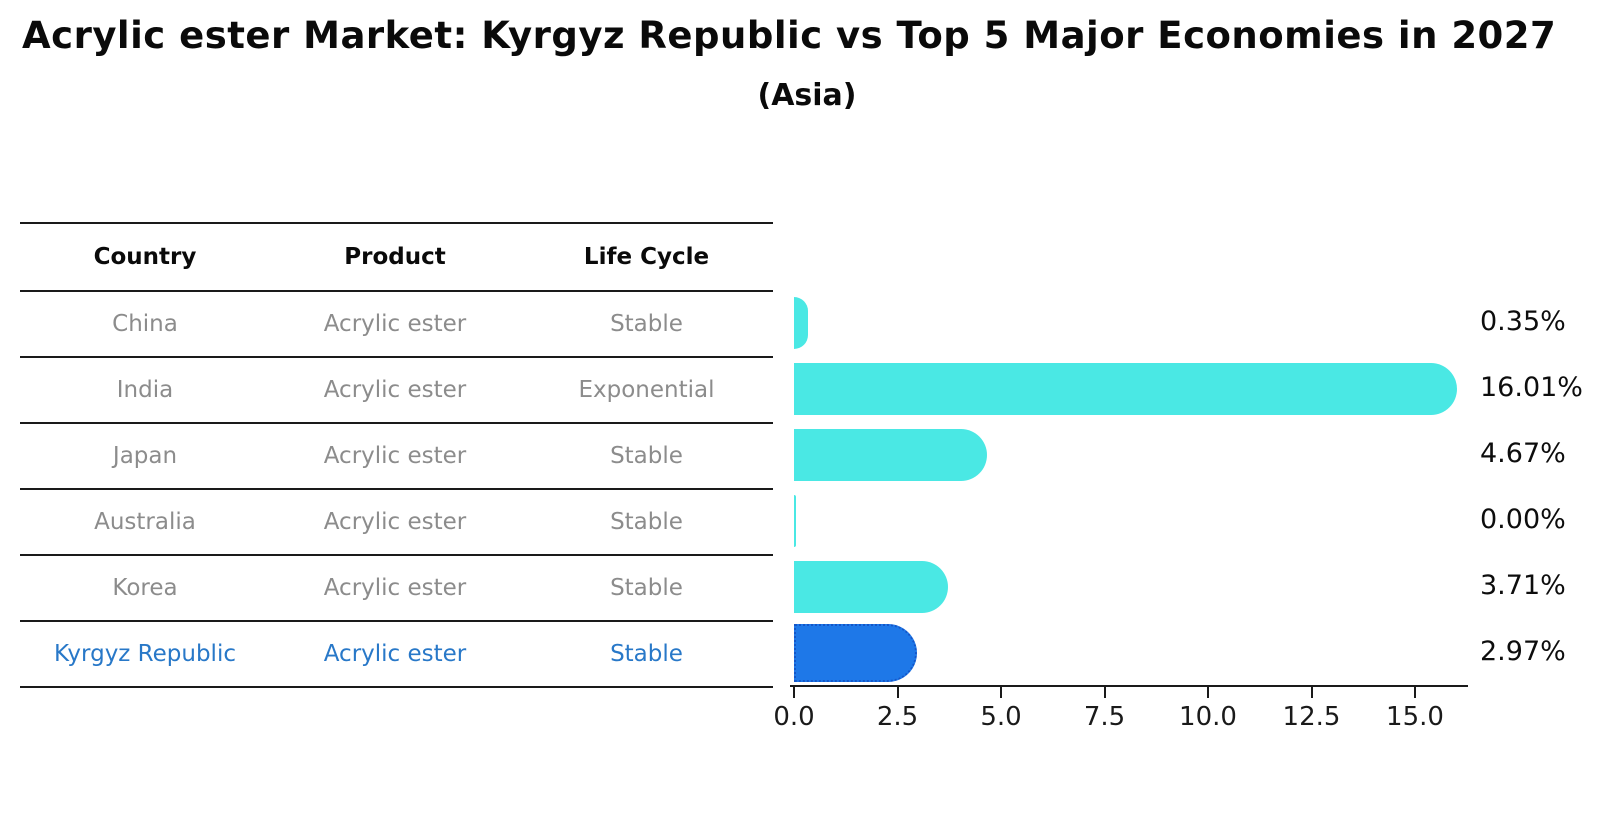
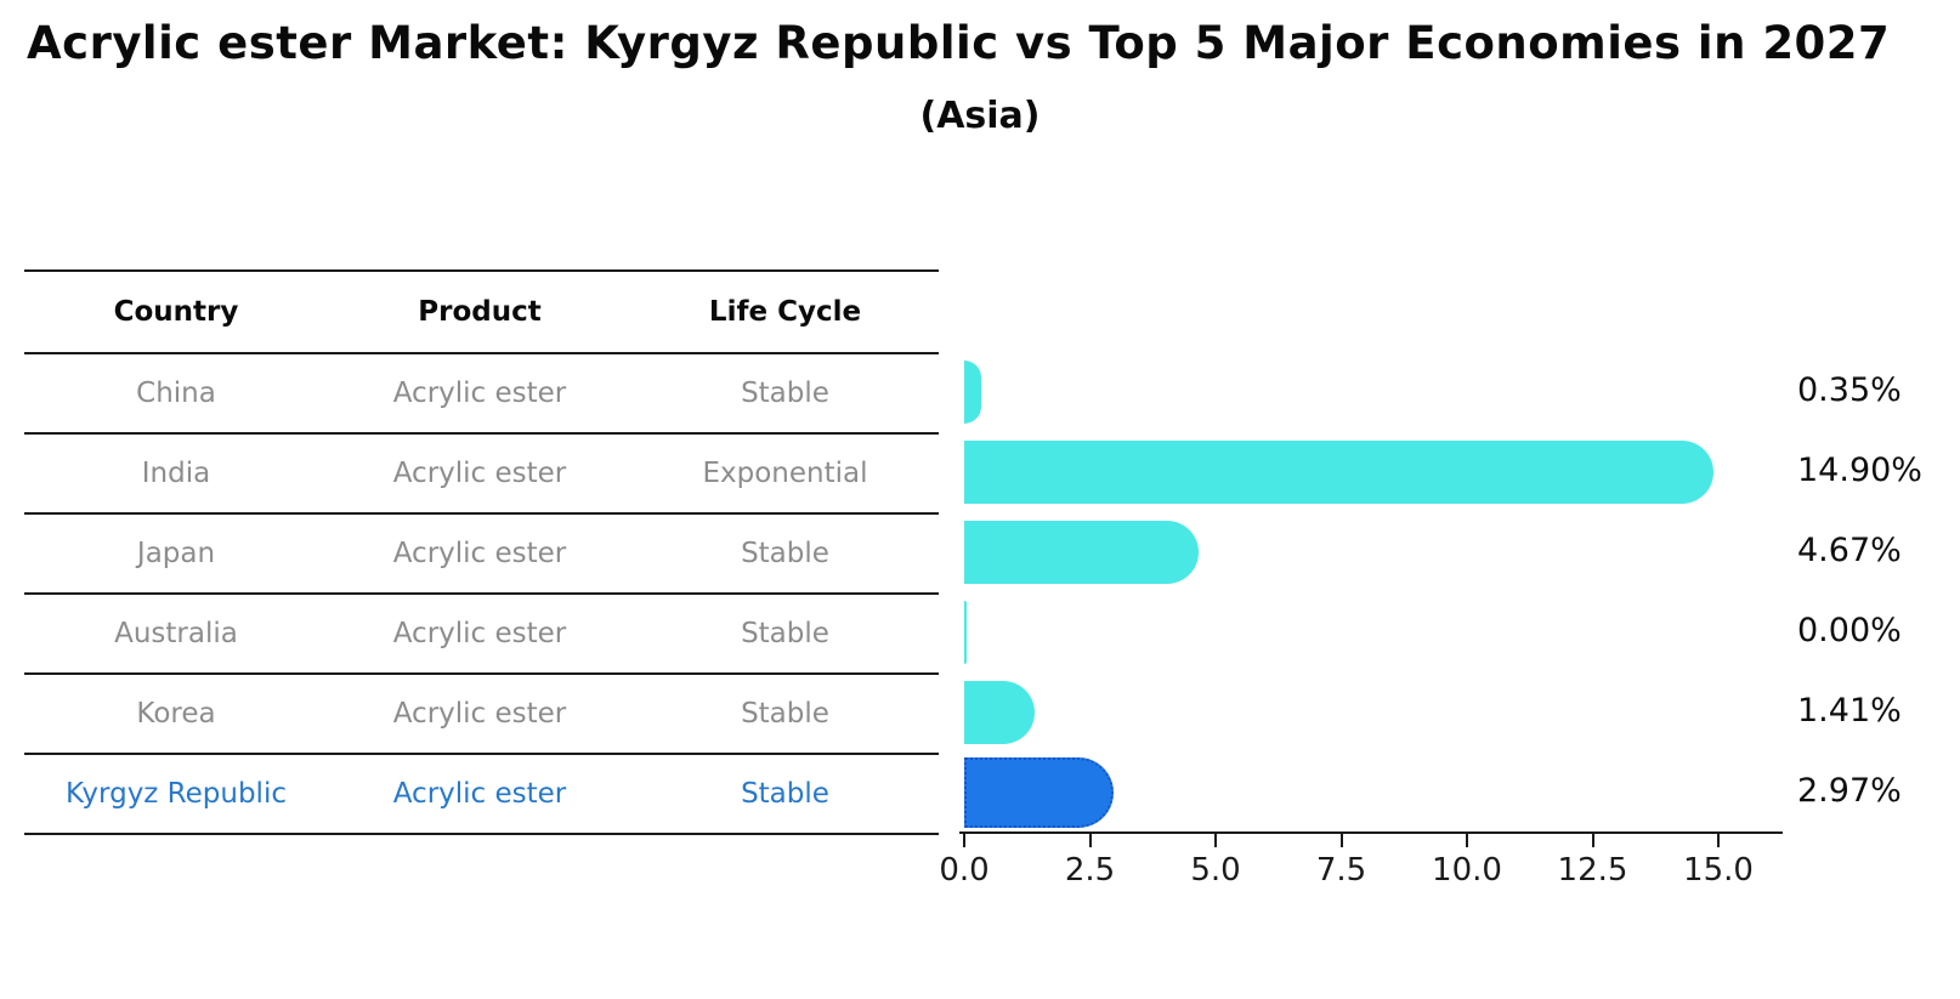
India: 16.01% -> 14.90%
Korea: 3.71% -> 1.41%
